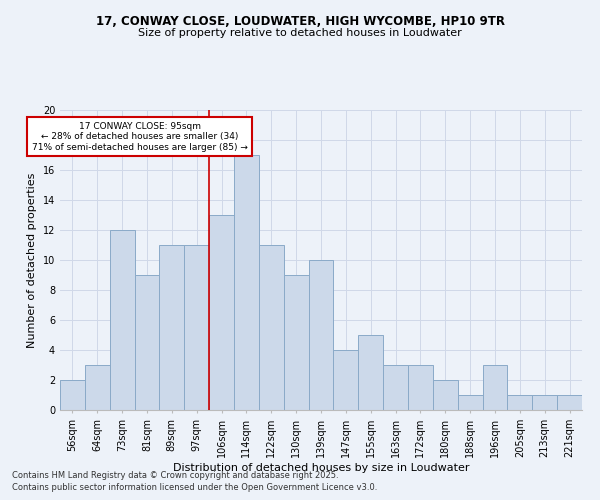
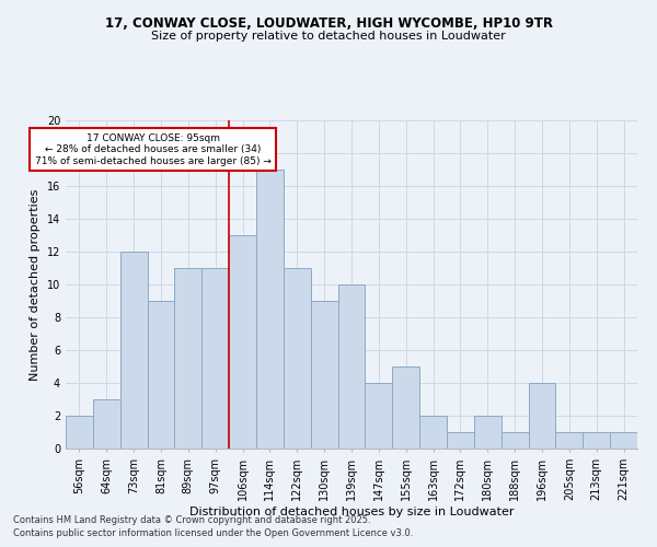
163sqm: 3 -> 2
172sqm: 3 -> 1
196sqm: 3 -> 4
